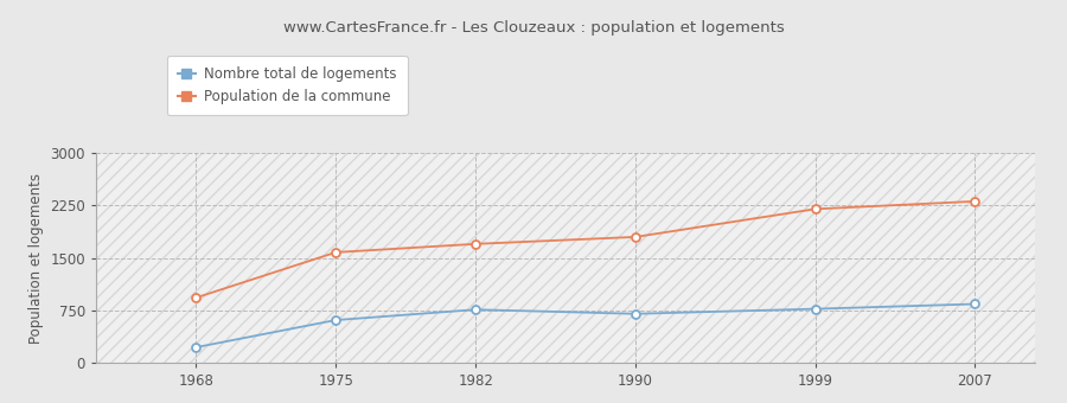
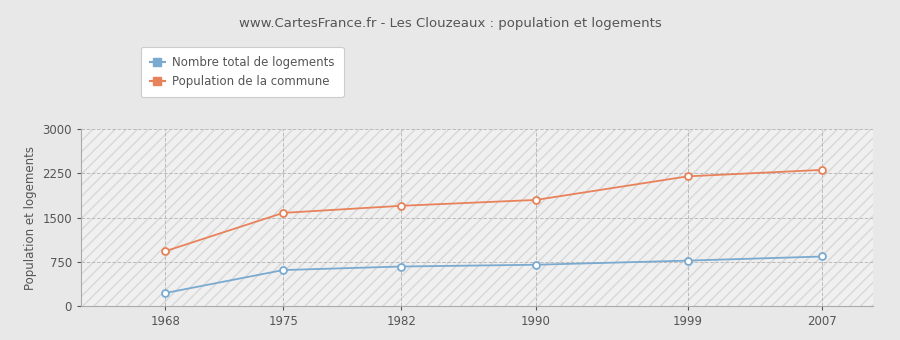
Nombre total de logements/1982: 760 -> 670
